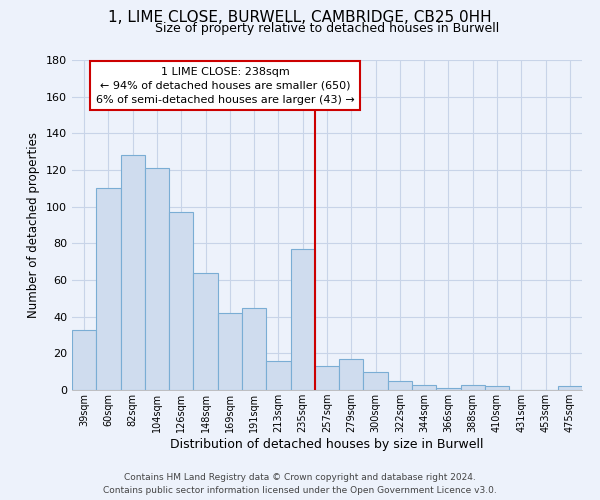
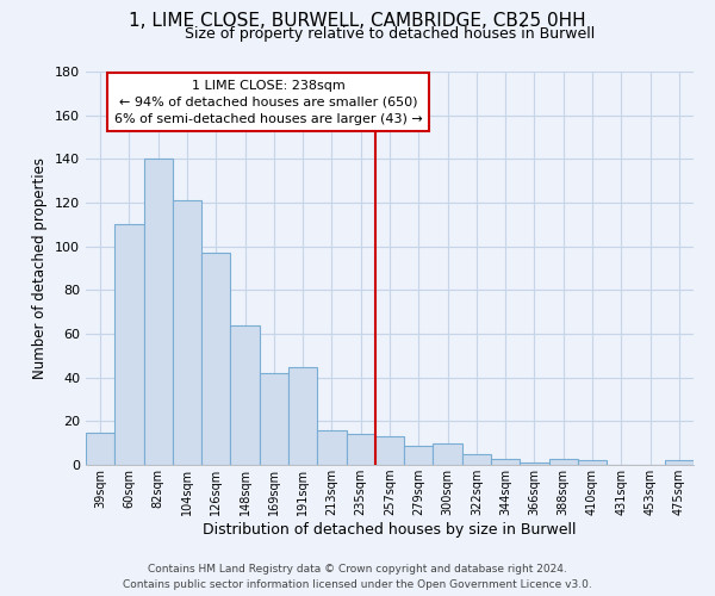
39sqm: 33 -> 15
82sqm: 128 -> 140
235sqm: 77 -> 14
279sqm: 17 -> 9
